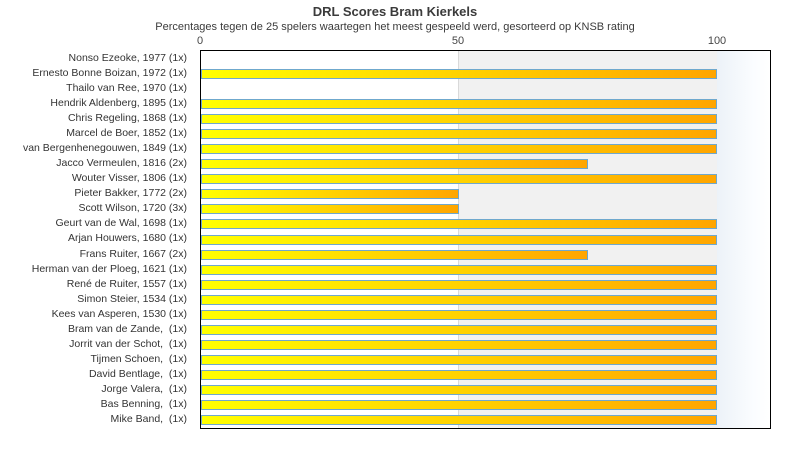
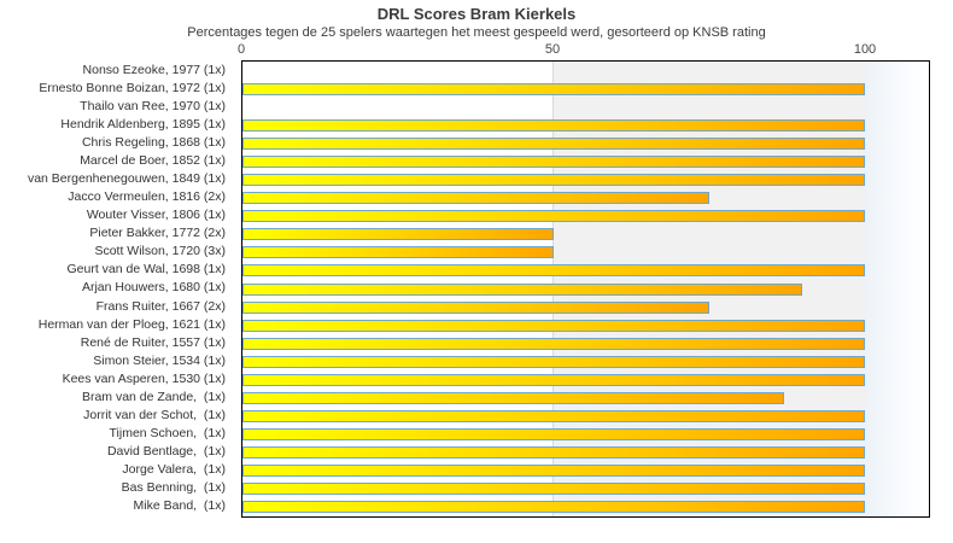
Arjan Houwers, 1680 (1x): 100 -> 90
Bram van de Zande, (1x): 100 -> 87
